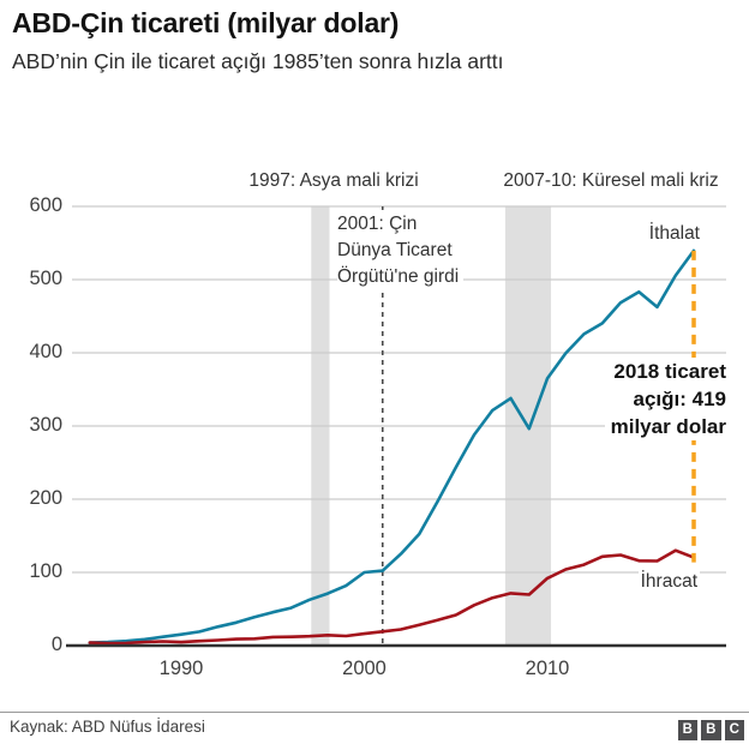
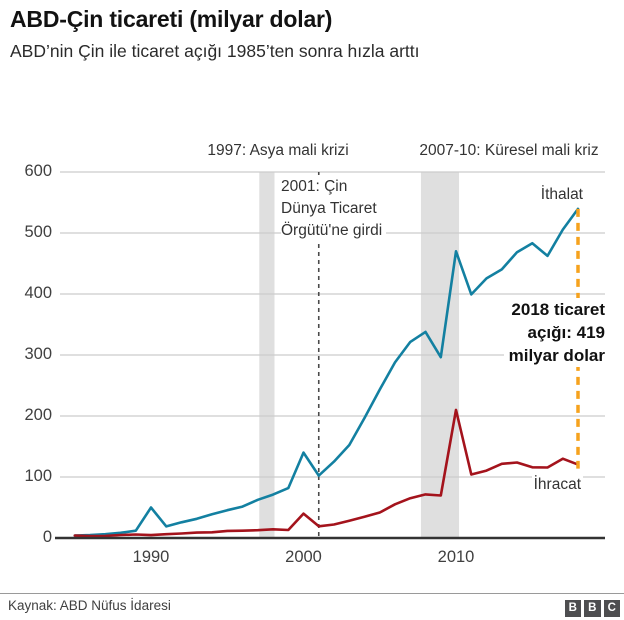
İthalat/1990: 20 -> 50
İthalat/2000: 100 -> 140
İhracat/2000: 20 -> 40
İthalat/2010: 360 -> 470
İhracat/2010: 90 -> 210
